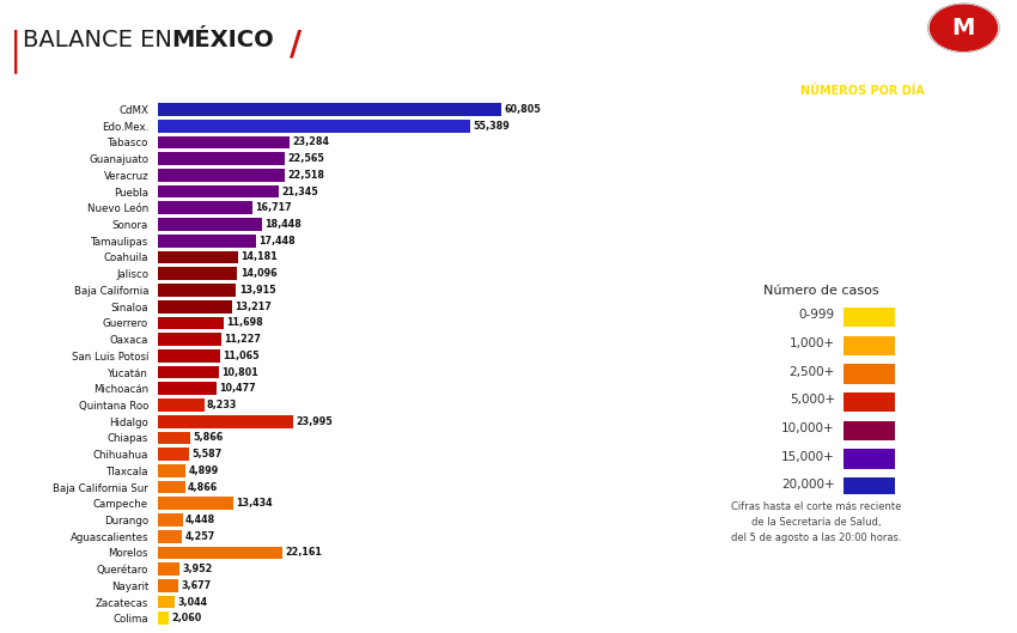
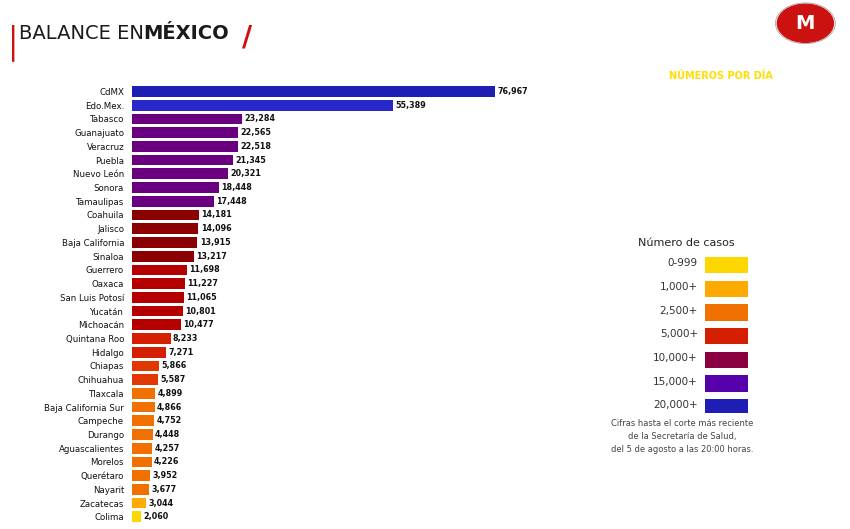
CdMX: 60,805 -> 76,967
Nuevo León: 16,717 -> 20,321
Hidalgo: 23,995 -> 7,271
Campeche: 13,434 -> 4,752
Morelos: 22,161 -> 4,226
